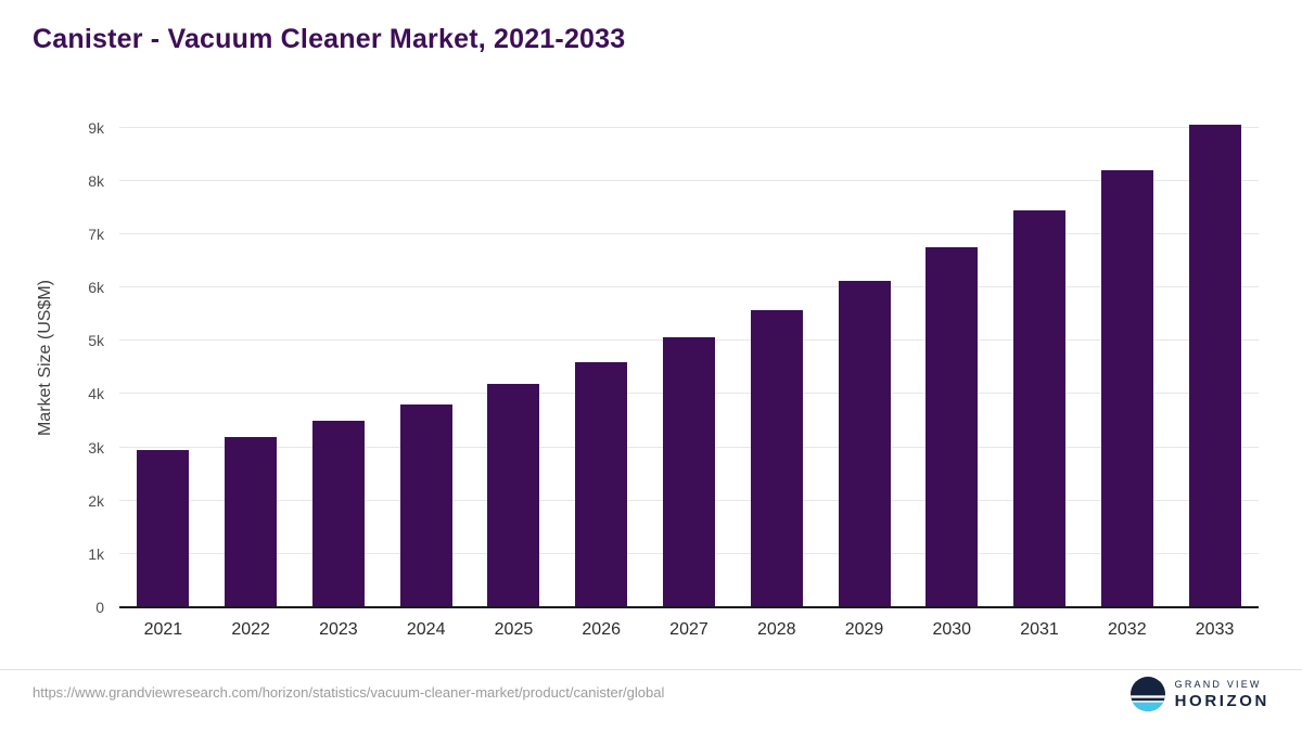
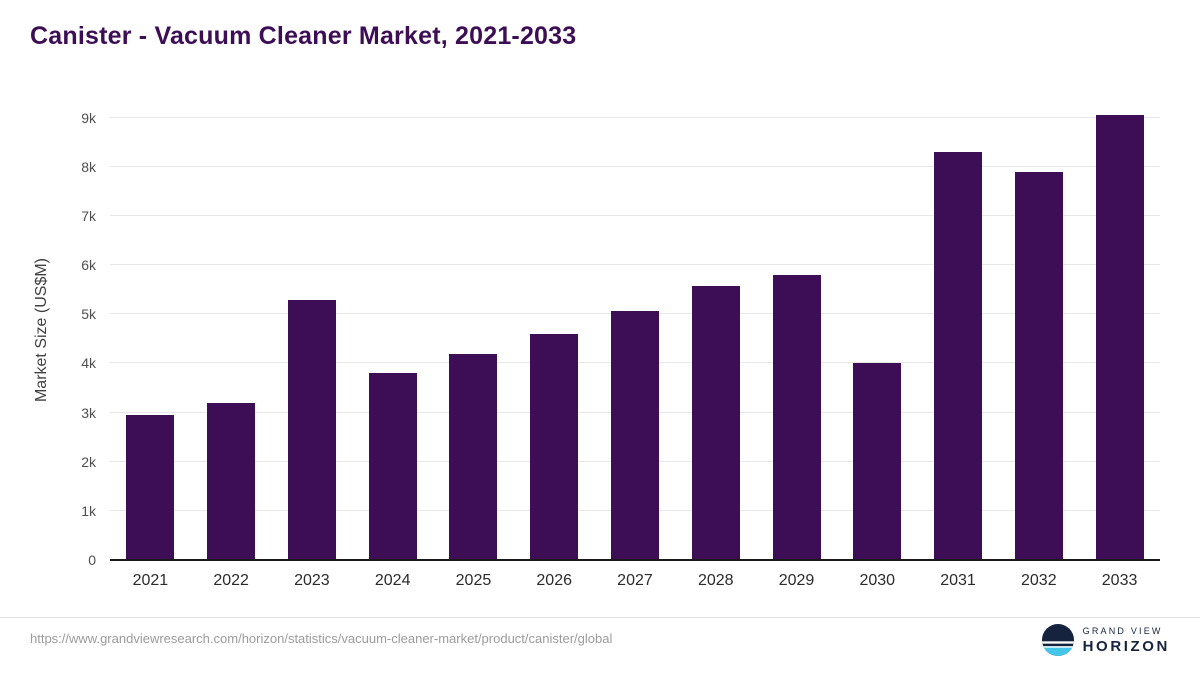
2023: 3.5k -> 5.3k
2029: 6.1k -> 5.8k
2030: 6.8k -> 4.0k
2031: 7.4k -> 8.3k
2032: 8.2k -> 7.9k
